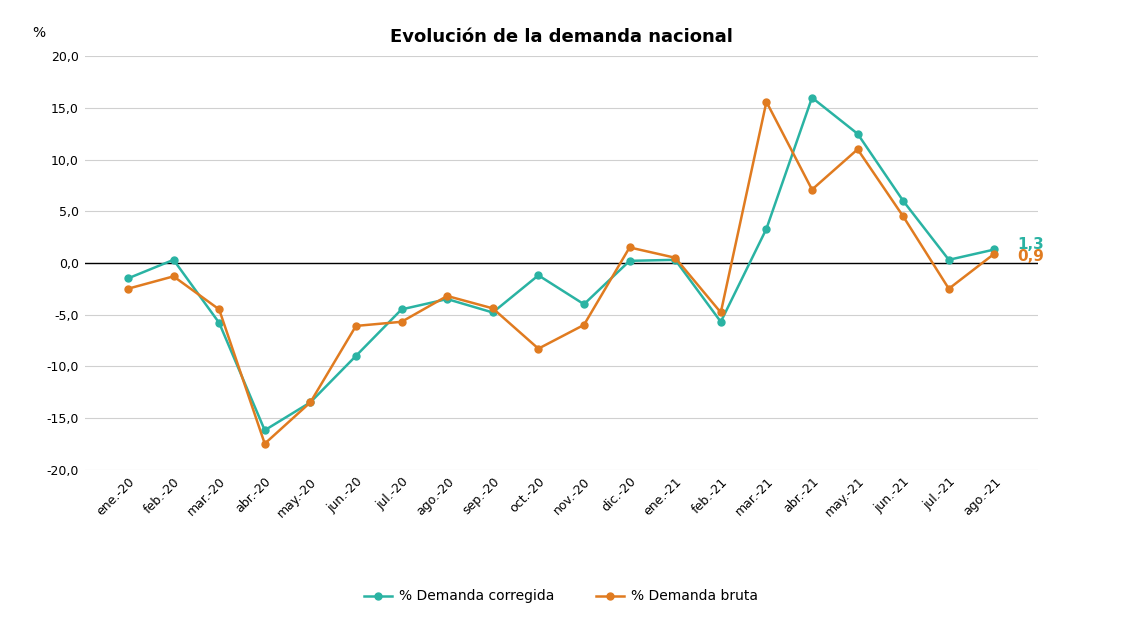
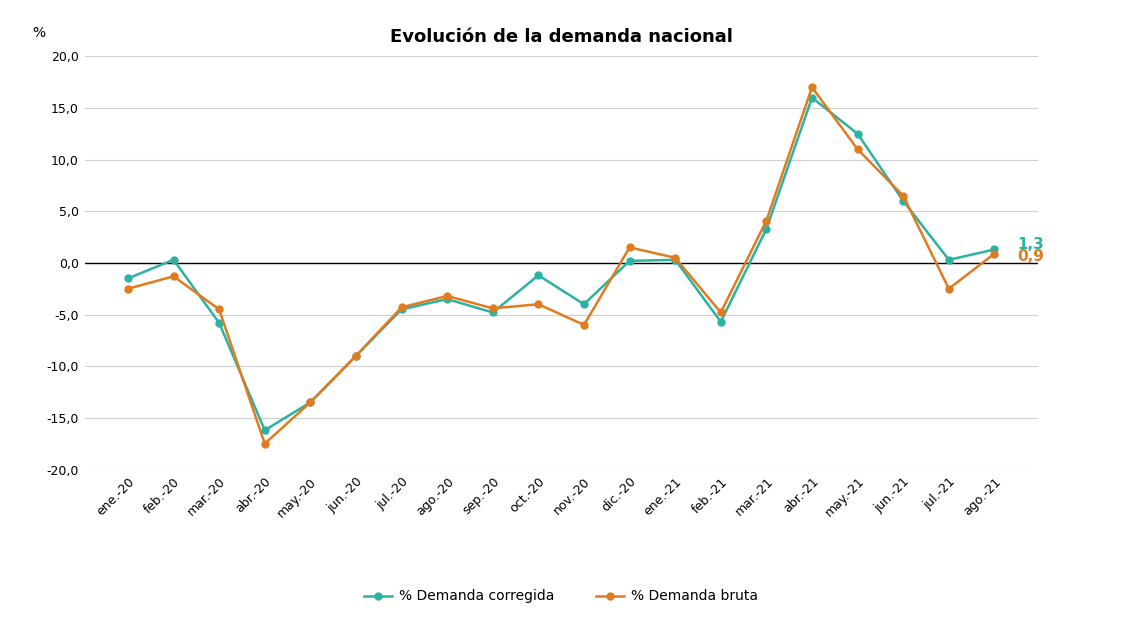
% Demanda bruta/jun.-20: -6,1 -> -9,0
% Demanda bruta/jul.-20: -5,7 -> -4,3
% Demanda bruta/oct.-20: -8,3 -> -4,0
% Demanda bruta/mar.-21: 15,6 -> 4,1
% Demanda bruta/abr.-21: 7,1 -> 17,0
% Demanda bruta/jun.-21: 4,5 -> 6,5
